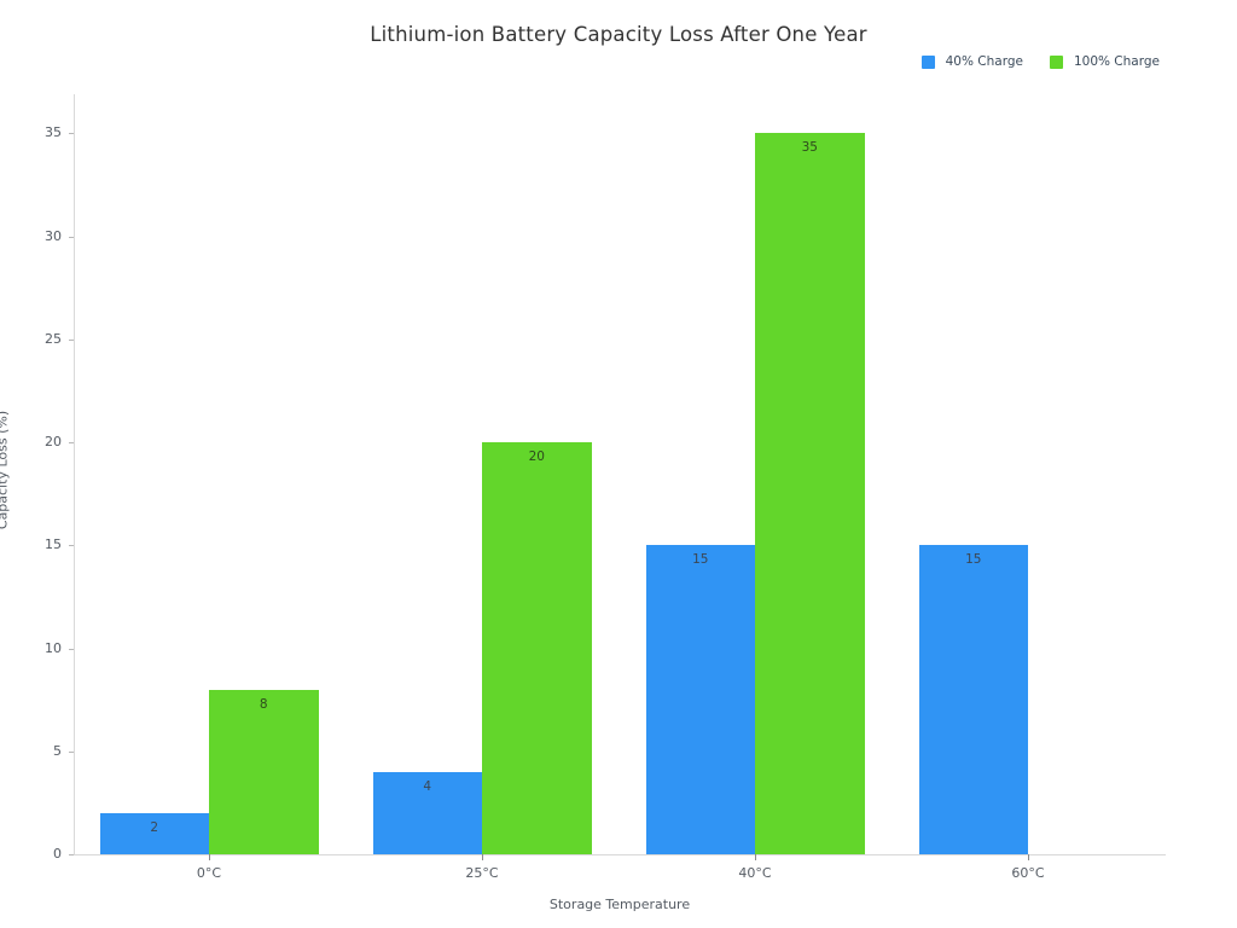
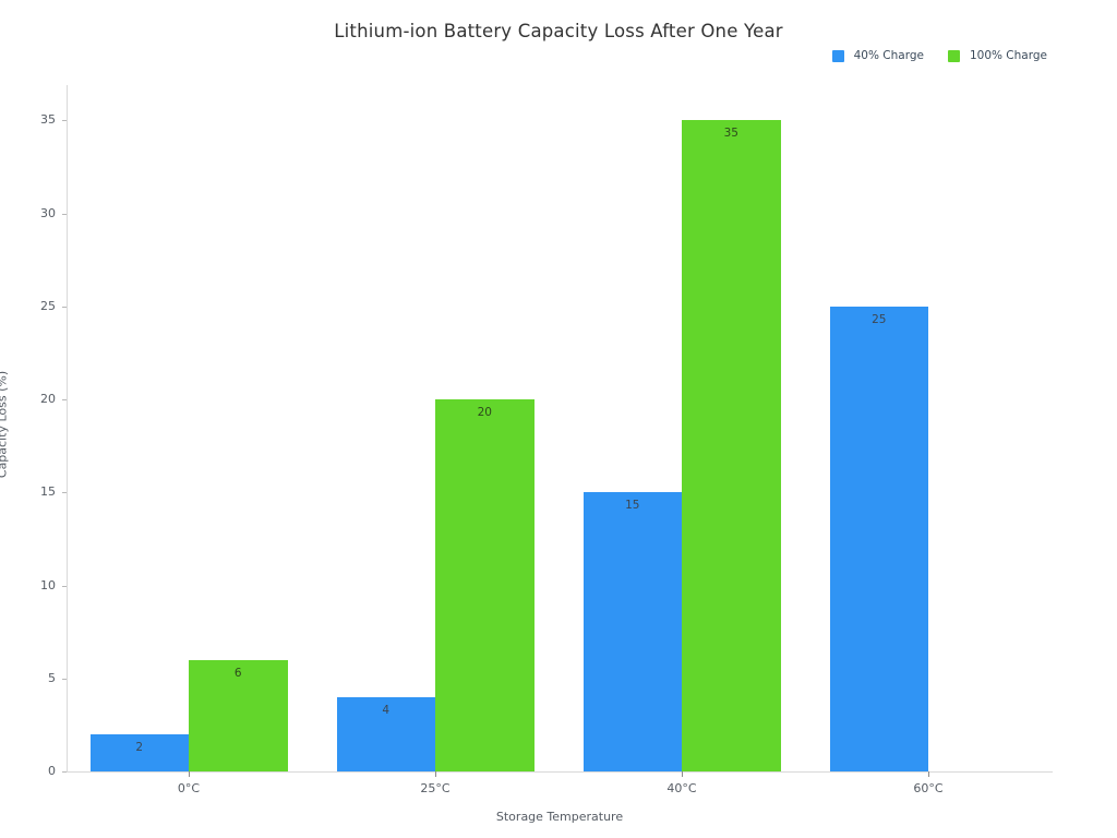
100% Charge/0°C: 8 -> 6
40% Charge/60°C: 15 -> 25
